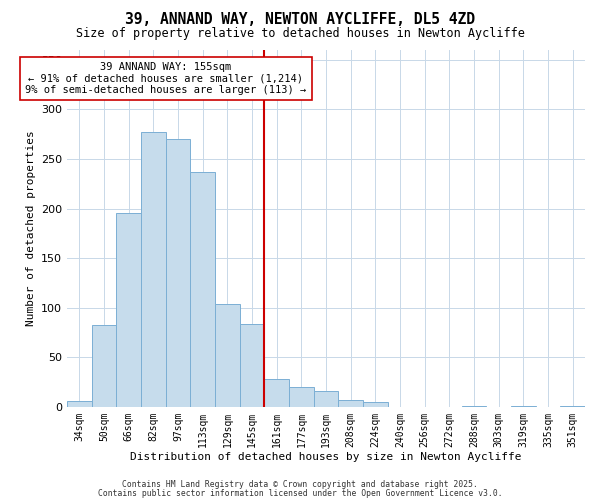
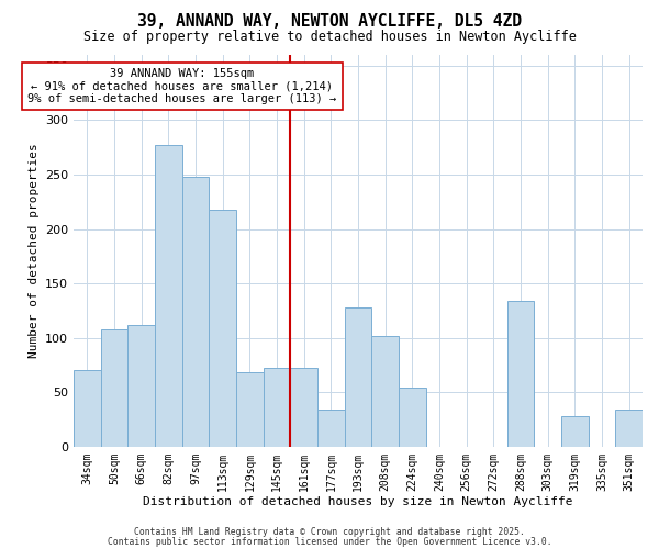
34sqm: 6 -> 70
50sqm: 83 -> 108
66sqm: 196 -> 112
97sqm: 270 -> 248
113sqm: 237 -> 218
129sqm: 104 -> 68
145sqm: 84 -> 72
161sqm: 28 -> 72
177sqm: 20 -> 34
193sqm: 16 -> 128
208sqm: 7 -> 102
224sqm: 5 -> 54
288sqm: 1 -> 134
319sqm: 1 -> 28
351sqm: 1 -> 34
